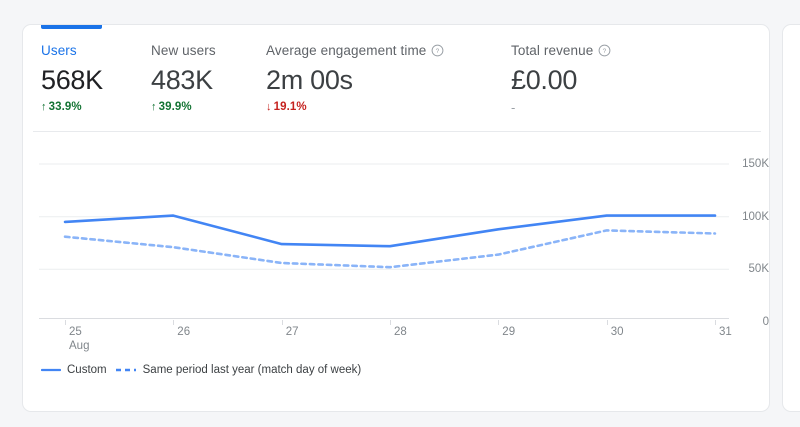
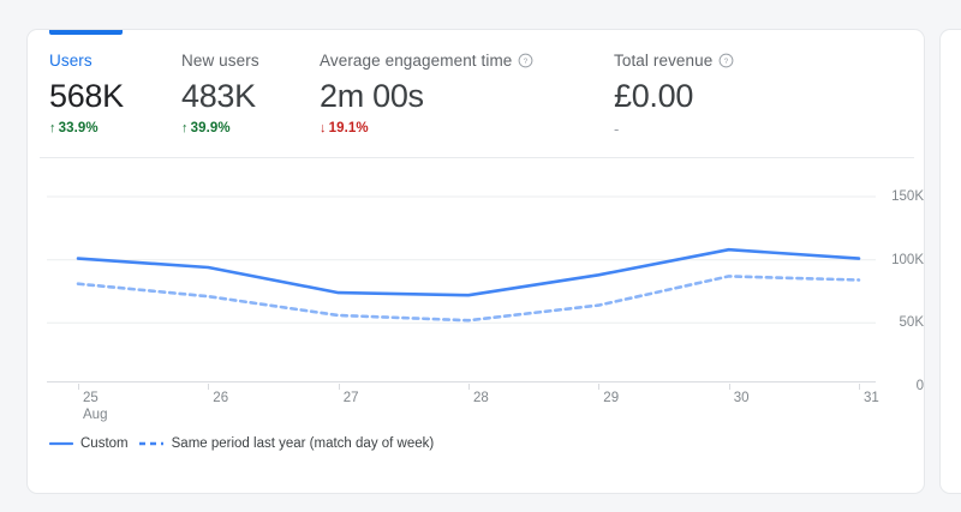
Custom/25: 95K -> 101K
Custom/26: 101K -> 94K
Custom/30: 101K -> 108K
